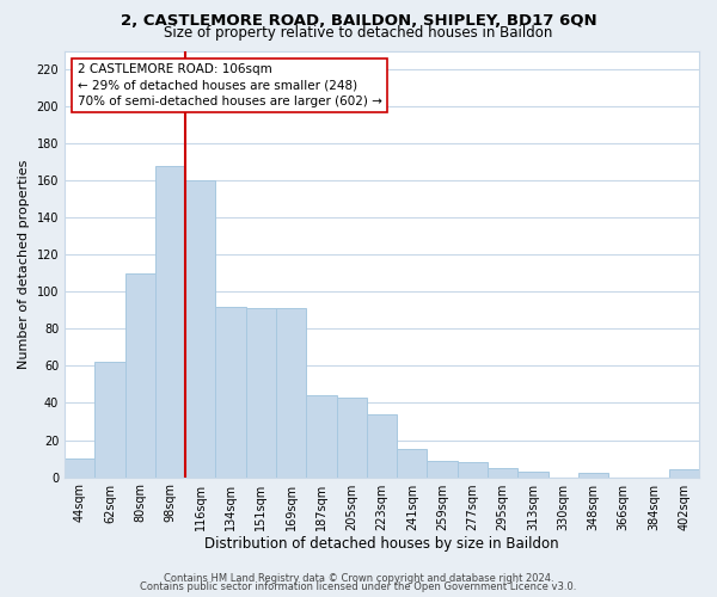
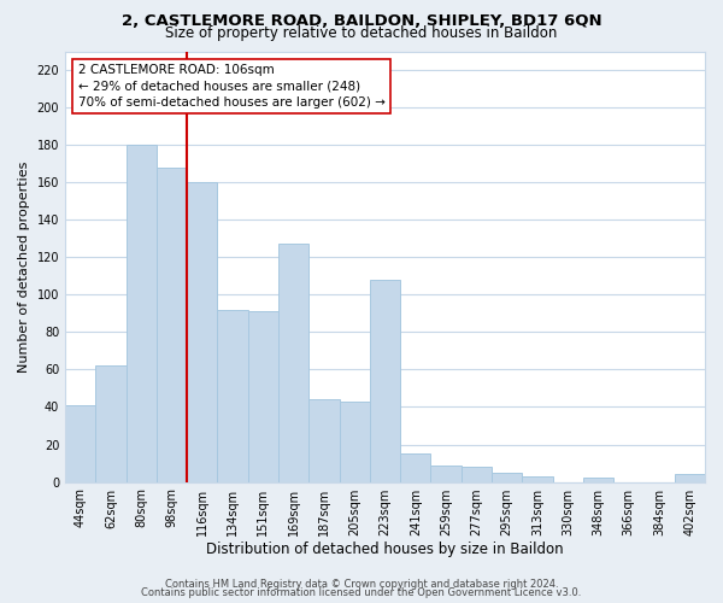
44sqm: 10 -> 41
80sqm: 110 -> 180
169sqm: 91 -> 127
223sqm: 34 -> 108
